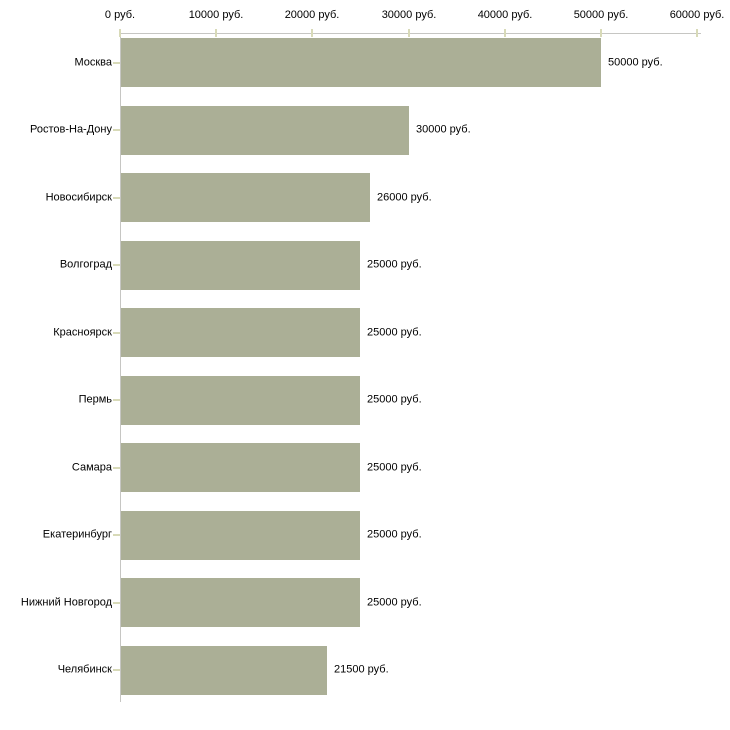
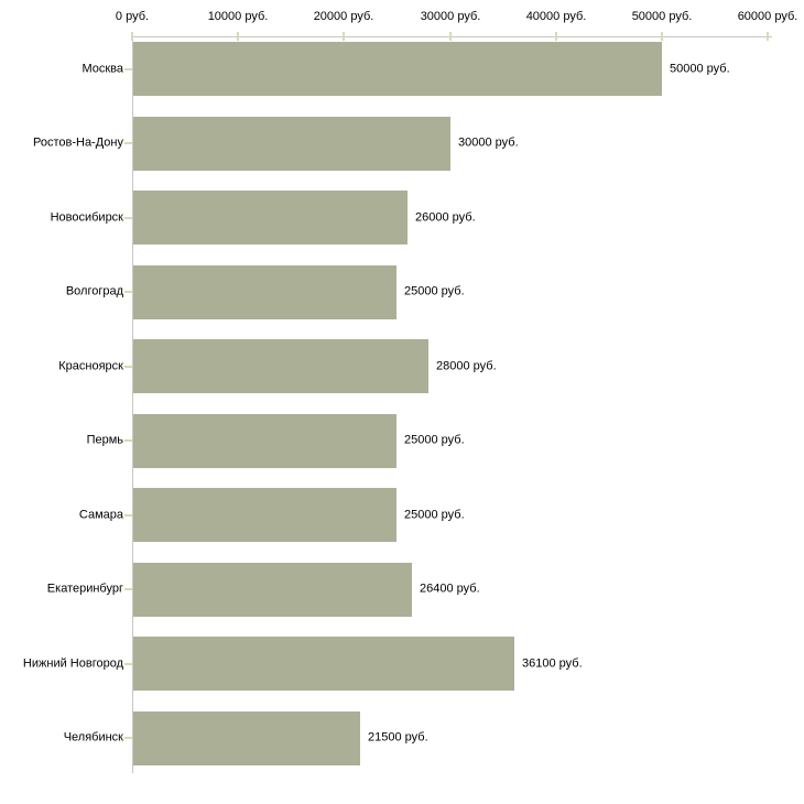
Красноярск: 25000 -> 28000
Екатеринбург: 25000 -> 26400
Нижний Новгород: 25000 -> 36100
